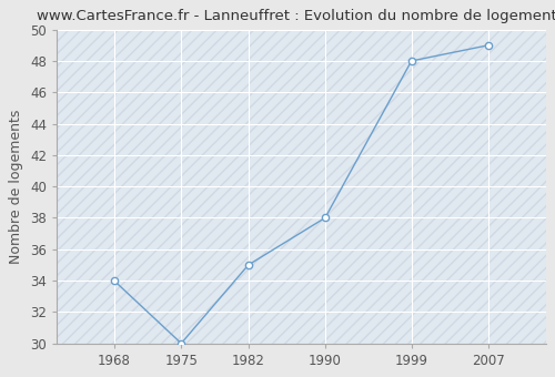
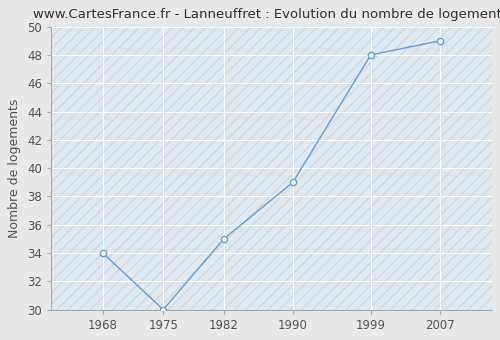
1990: 38 -> 39
